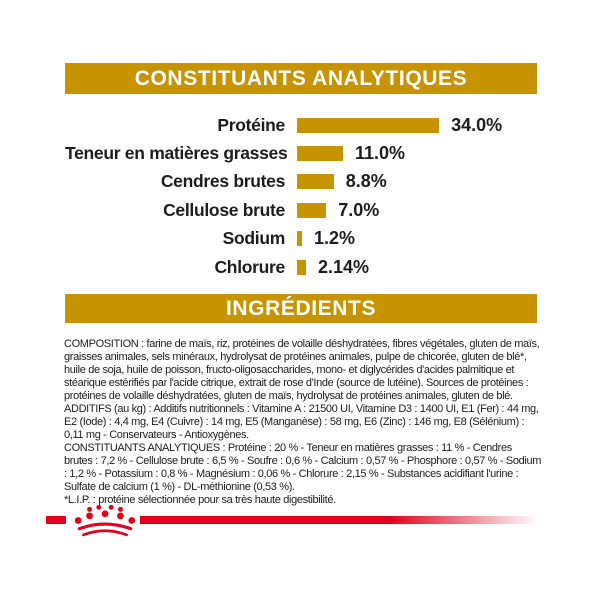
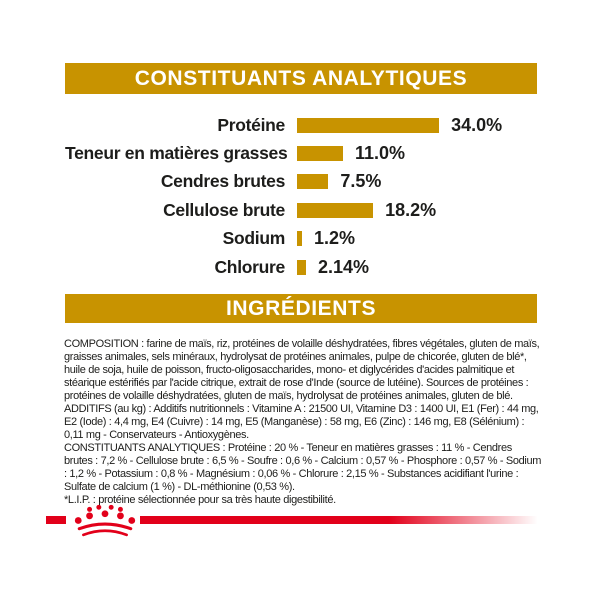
Cendres brutes: 8.8% -> 7.5%
Cellulose brute: 7.0% -> 18.2%
